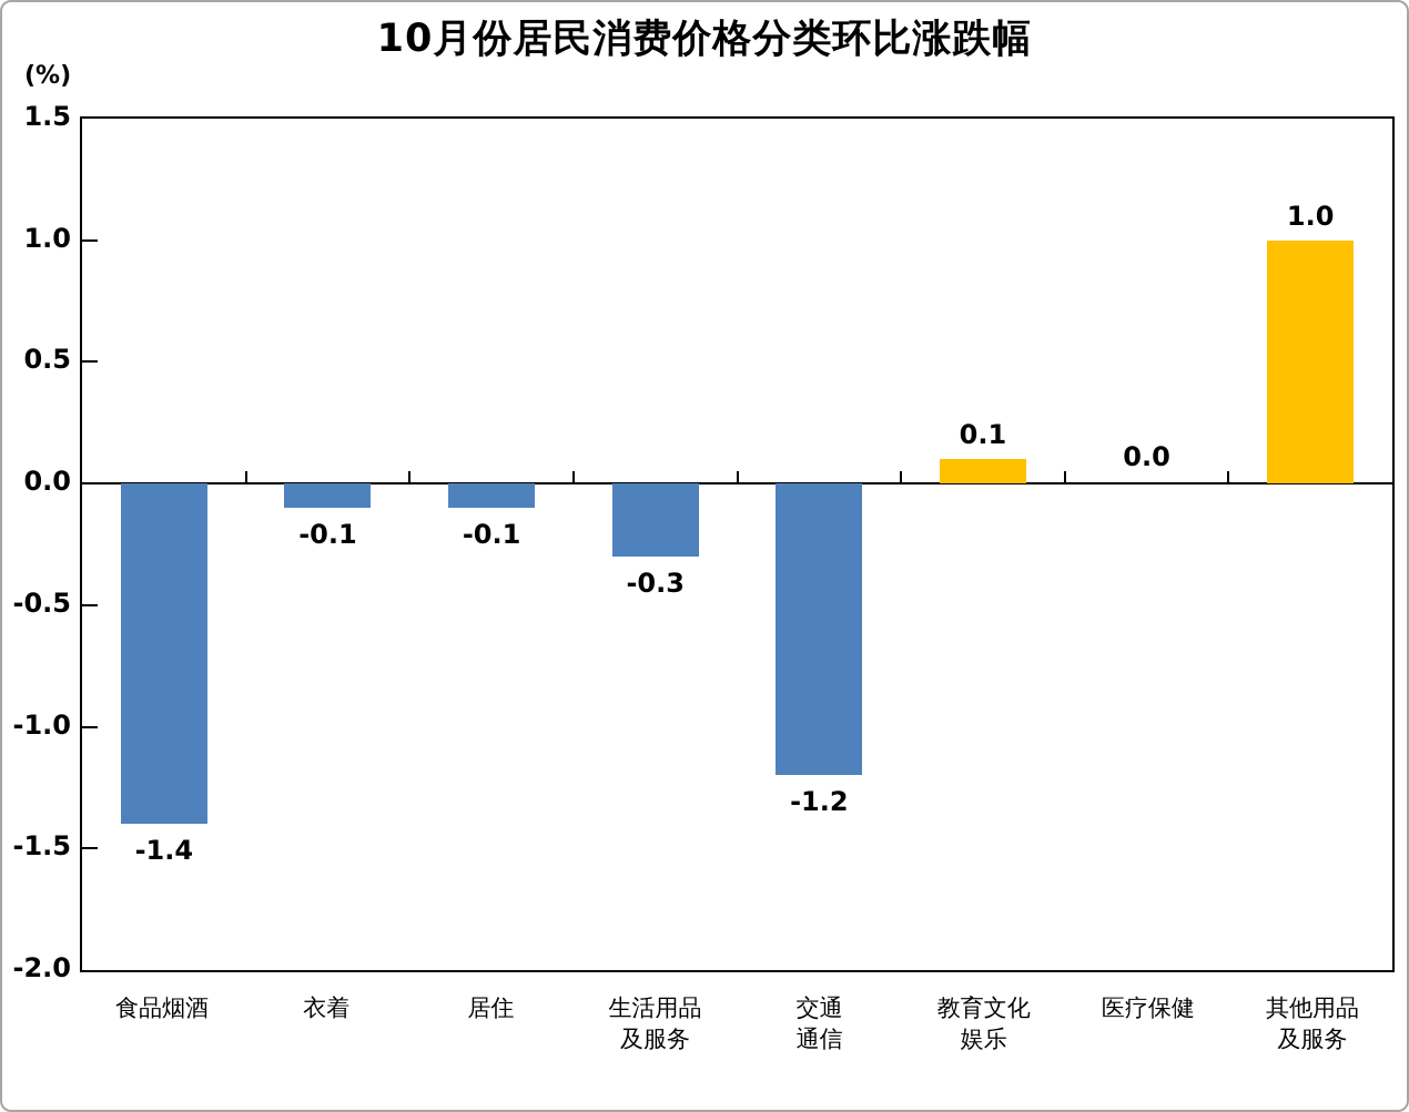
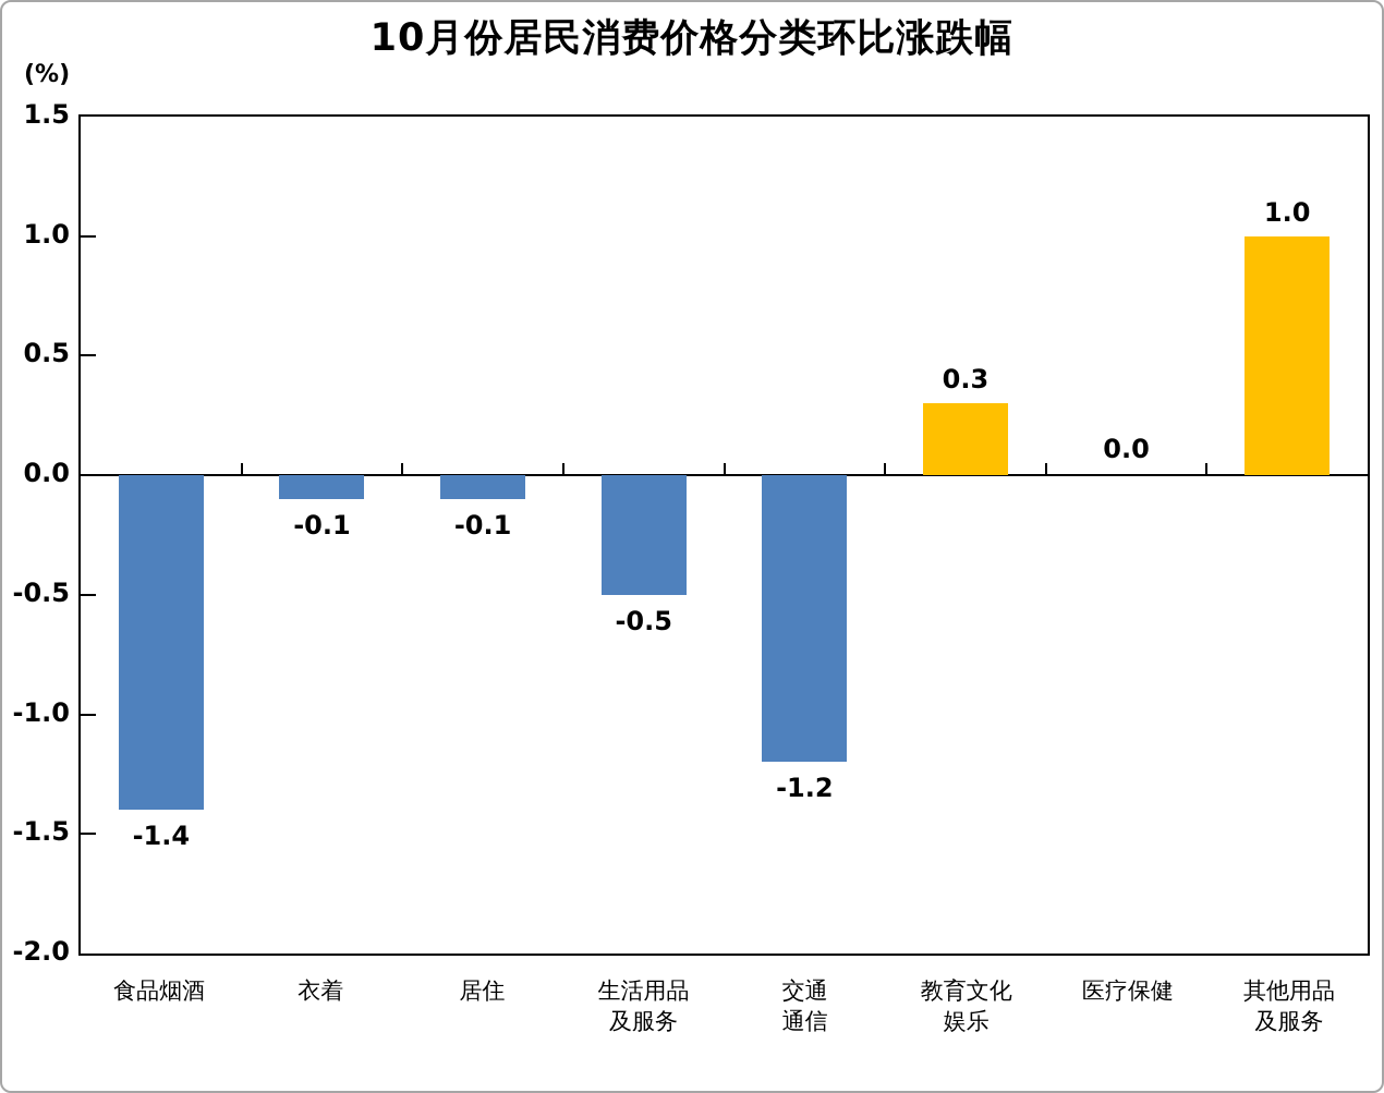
生活用品 及服务: -0.3 -> -0.5
教育文化 娱乐: 0.1 -> 0.3
